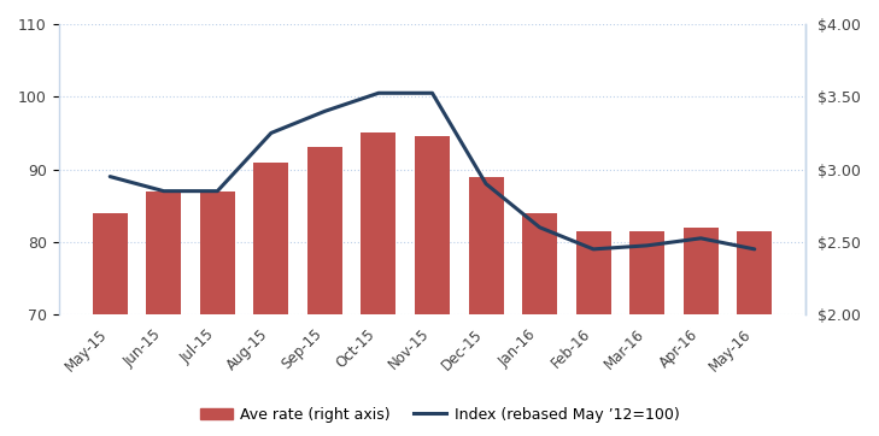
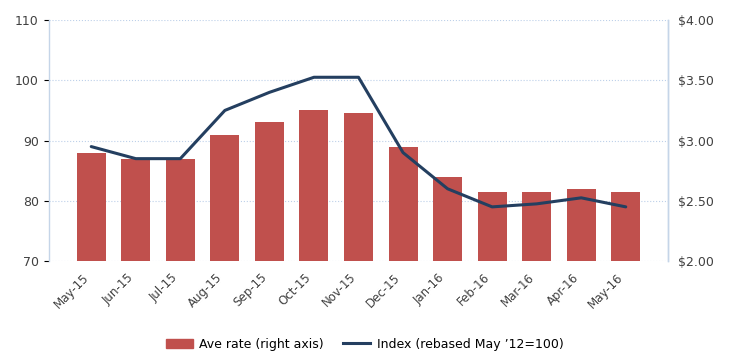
Ave rate (right axis)/May-15: 84.0 -> 88.0
